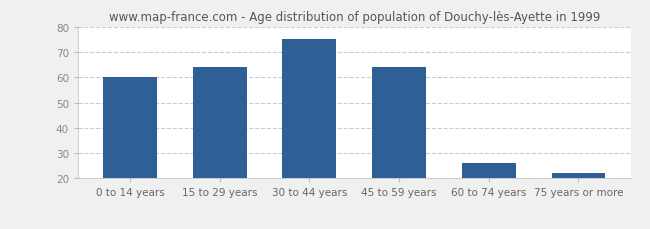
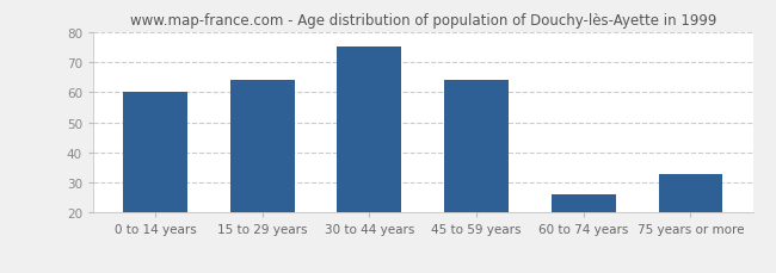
75 years or more: 22 -> 33
